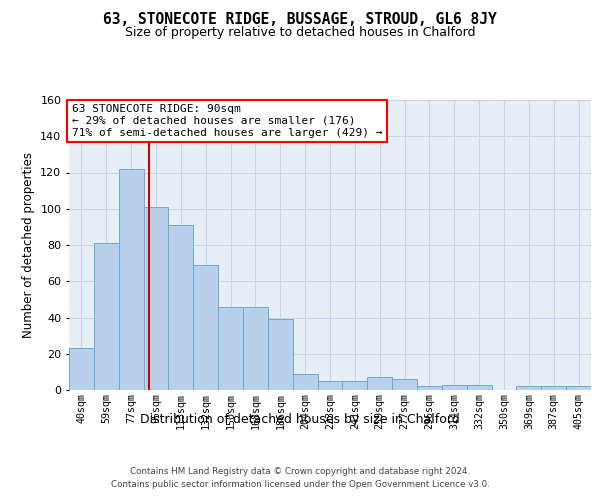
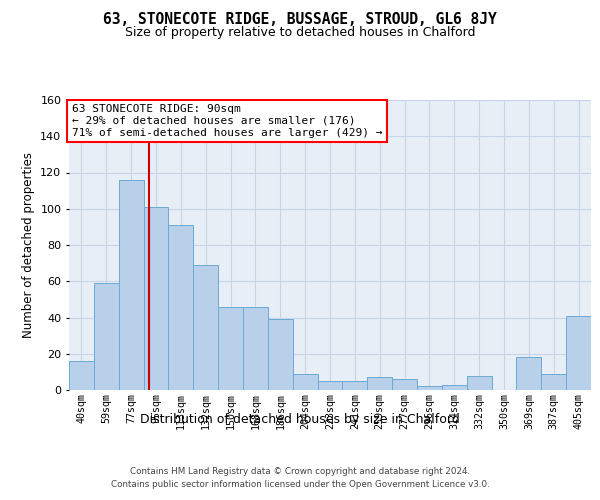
40sqm: 23 -> 16
59sqm: 81 -> 59
77sqm: 122 -> 116
332sqm: 3 -> 8
369sqm: 2 -> 18
387sqm: 2 -> 9
405sqm: 2 -> 41
